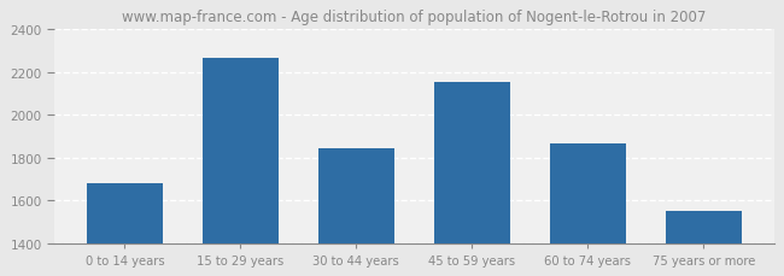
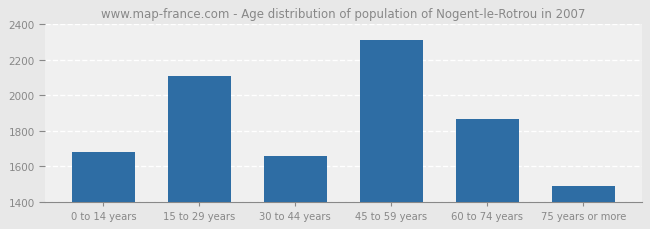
15 to 29 years: 2260 -> 2110
30 to 44 years: 1840 -> 1660
45 to 59 years: 2160 -> 2310
75 years or more: 1550 -> 1490
